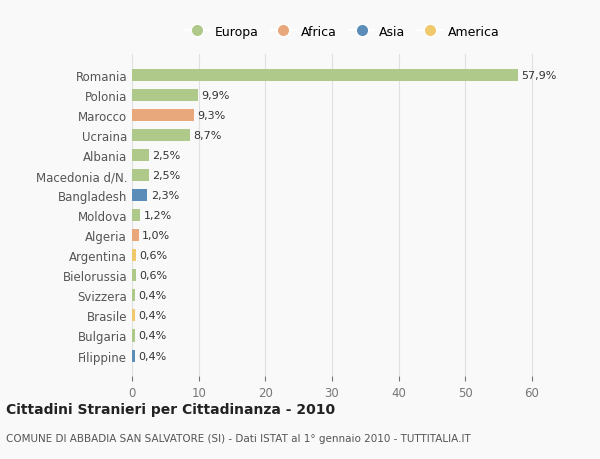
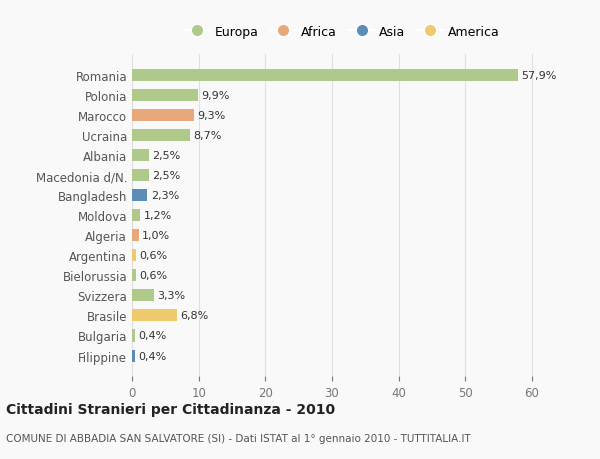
Svizzera: 0,4% -> 3,3%
Brasile: 0,4% -> 6,8%
